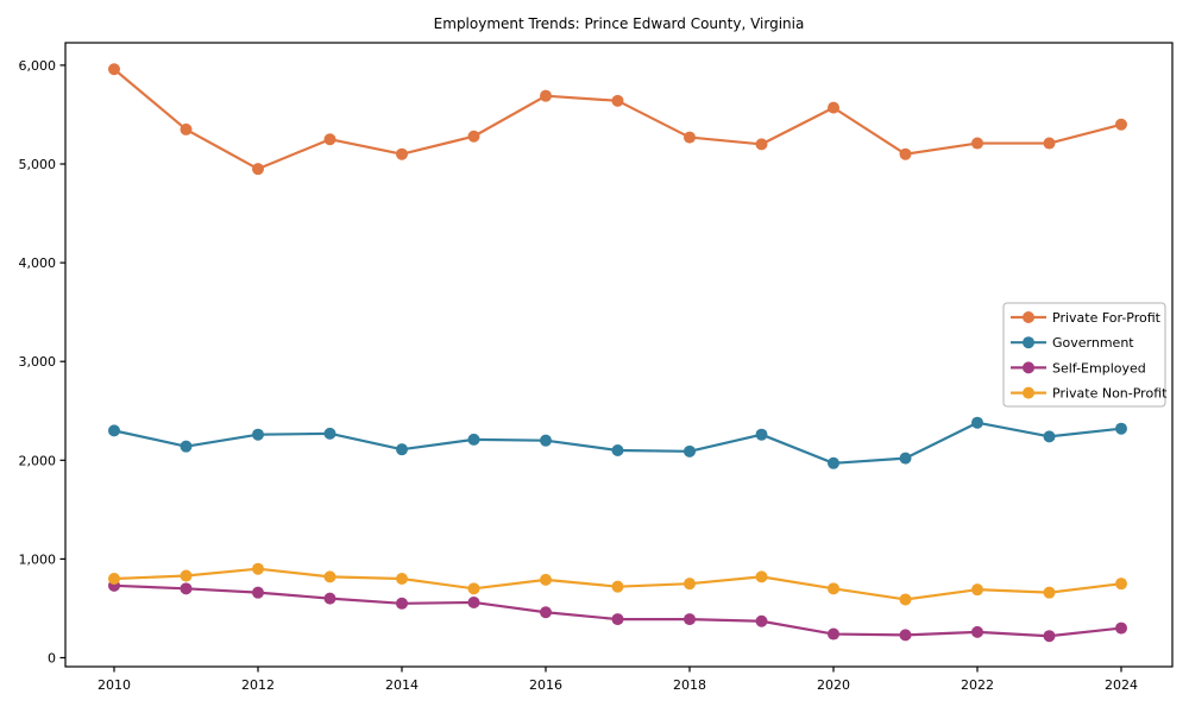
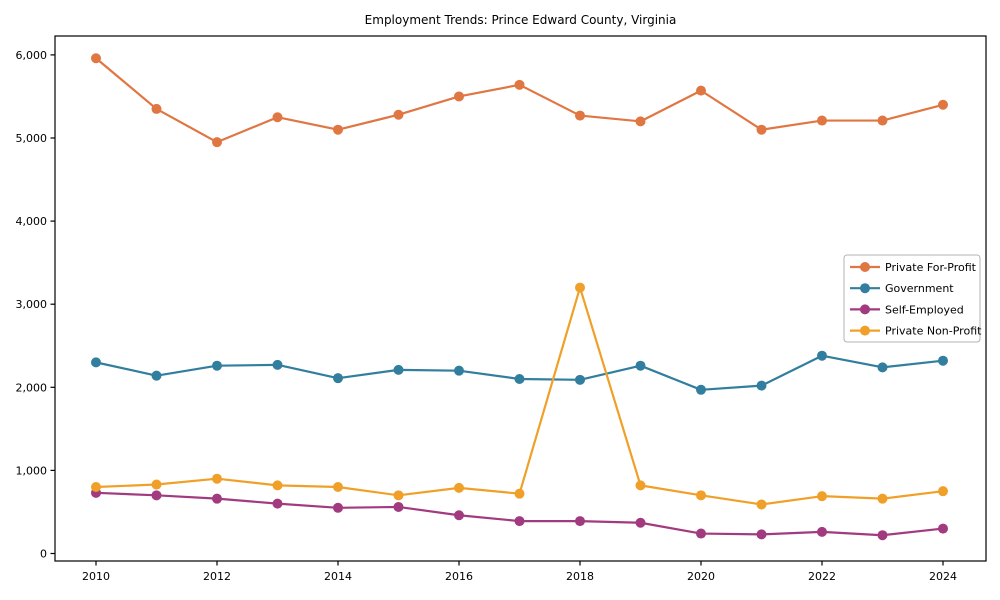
Private For-Profit/2016: 5700 -> 5500
Private Non-Profit/2018: 800 -> 3200
